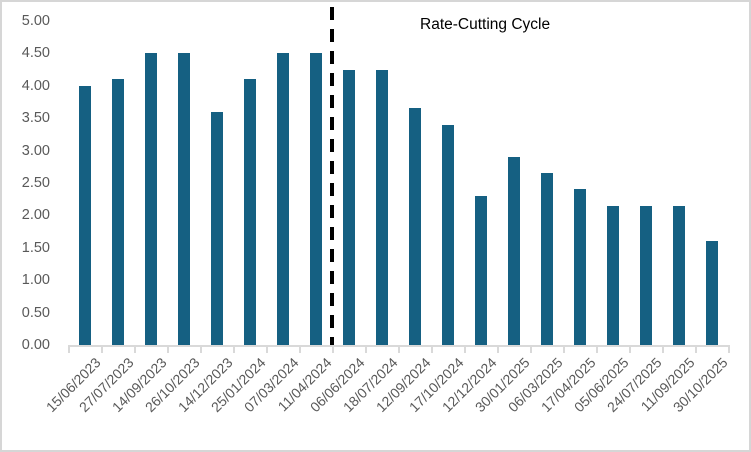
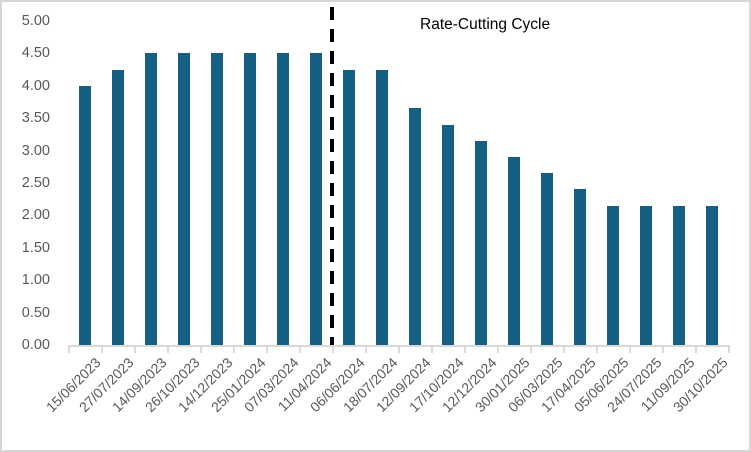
27/07/2023: 4.1 -> 4.2
14/12/2023: 3.6 -> 4.5
25/01/2024: 4.1 -> 4.5
12/12/2024: 2.3 -> 3.1
30/10/2025: 1.6 -> 2.1
